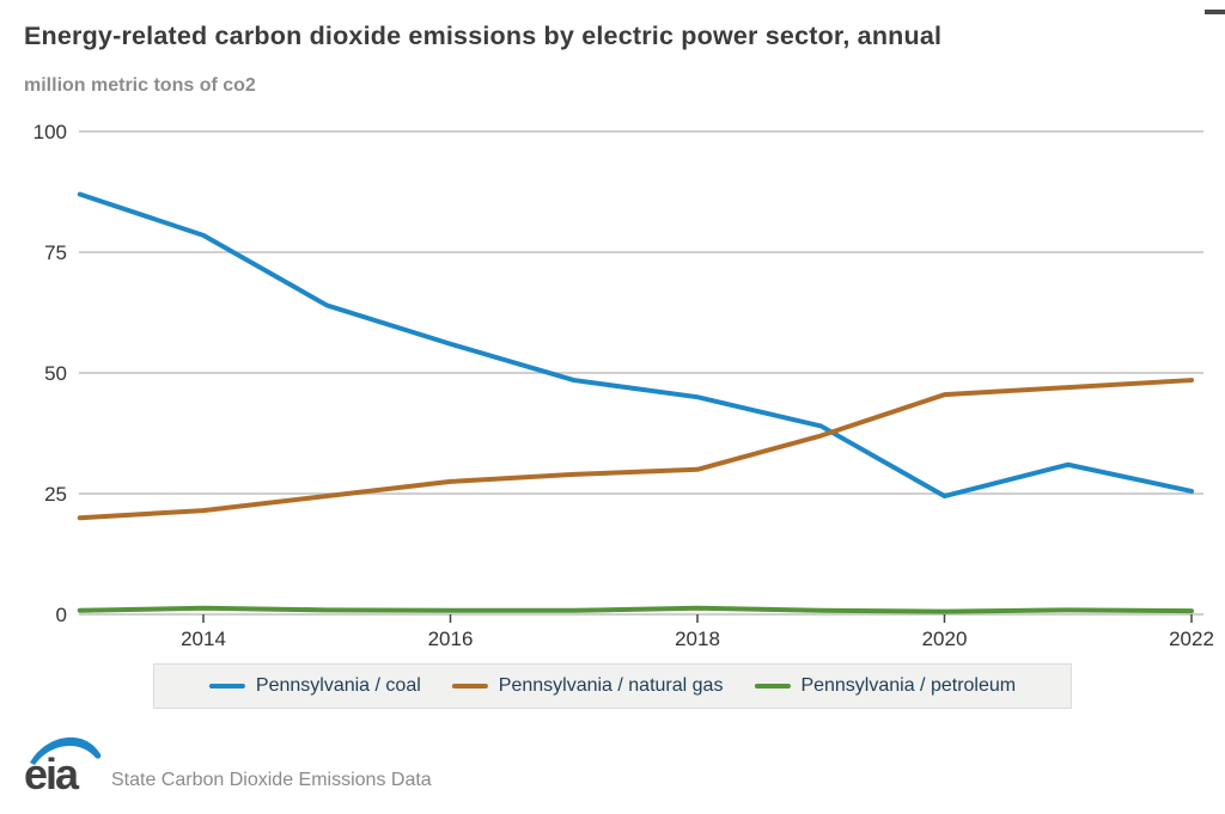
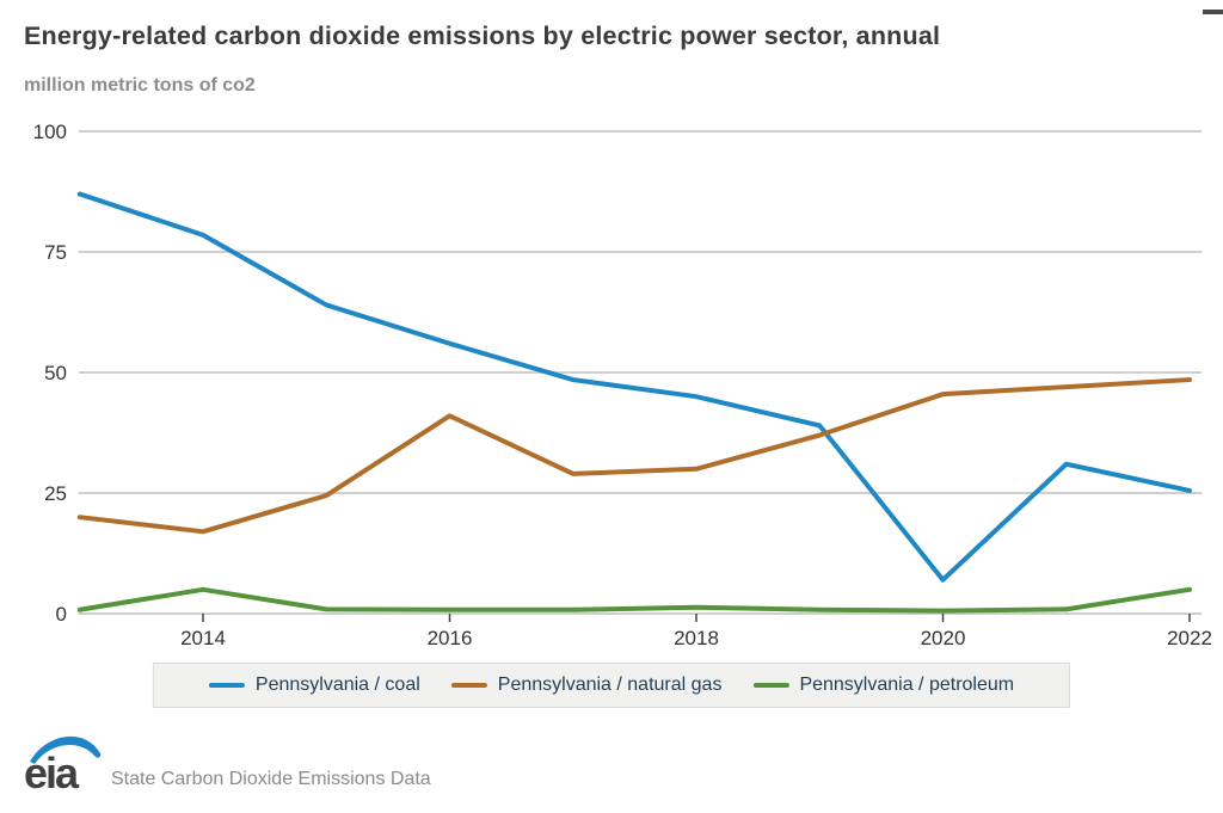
Pennsylvania / natural gas/2014: 22 -> 17
Pennsylvania / petroleum/2014: 1 -> 5
Pennsylvania / natural gas/2016: 28 -> 41
Pennsylvania / coal/2020: 24 -> 7
Pennsylvania / petroleum/2022: 1 -> 5
